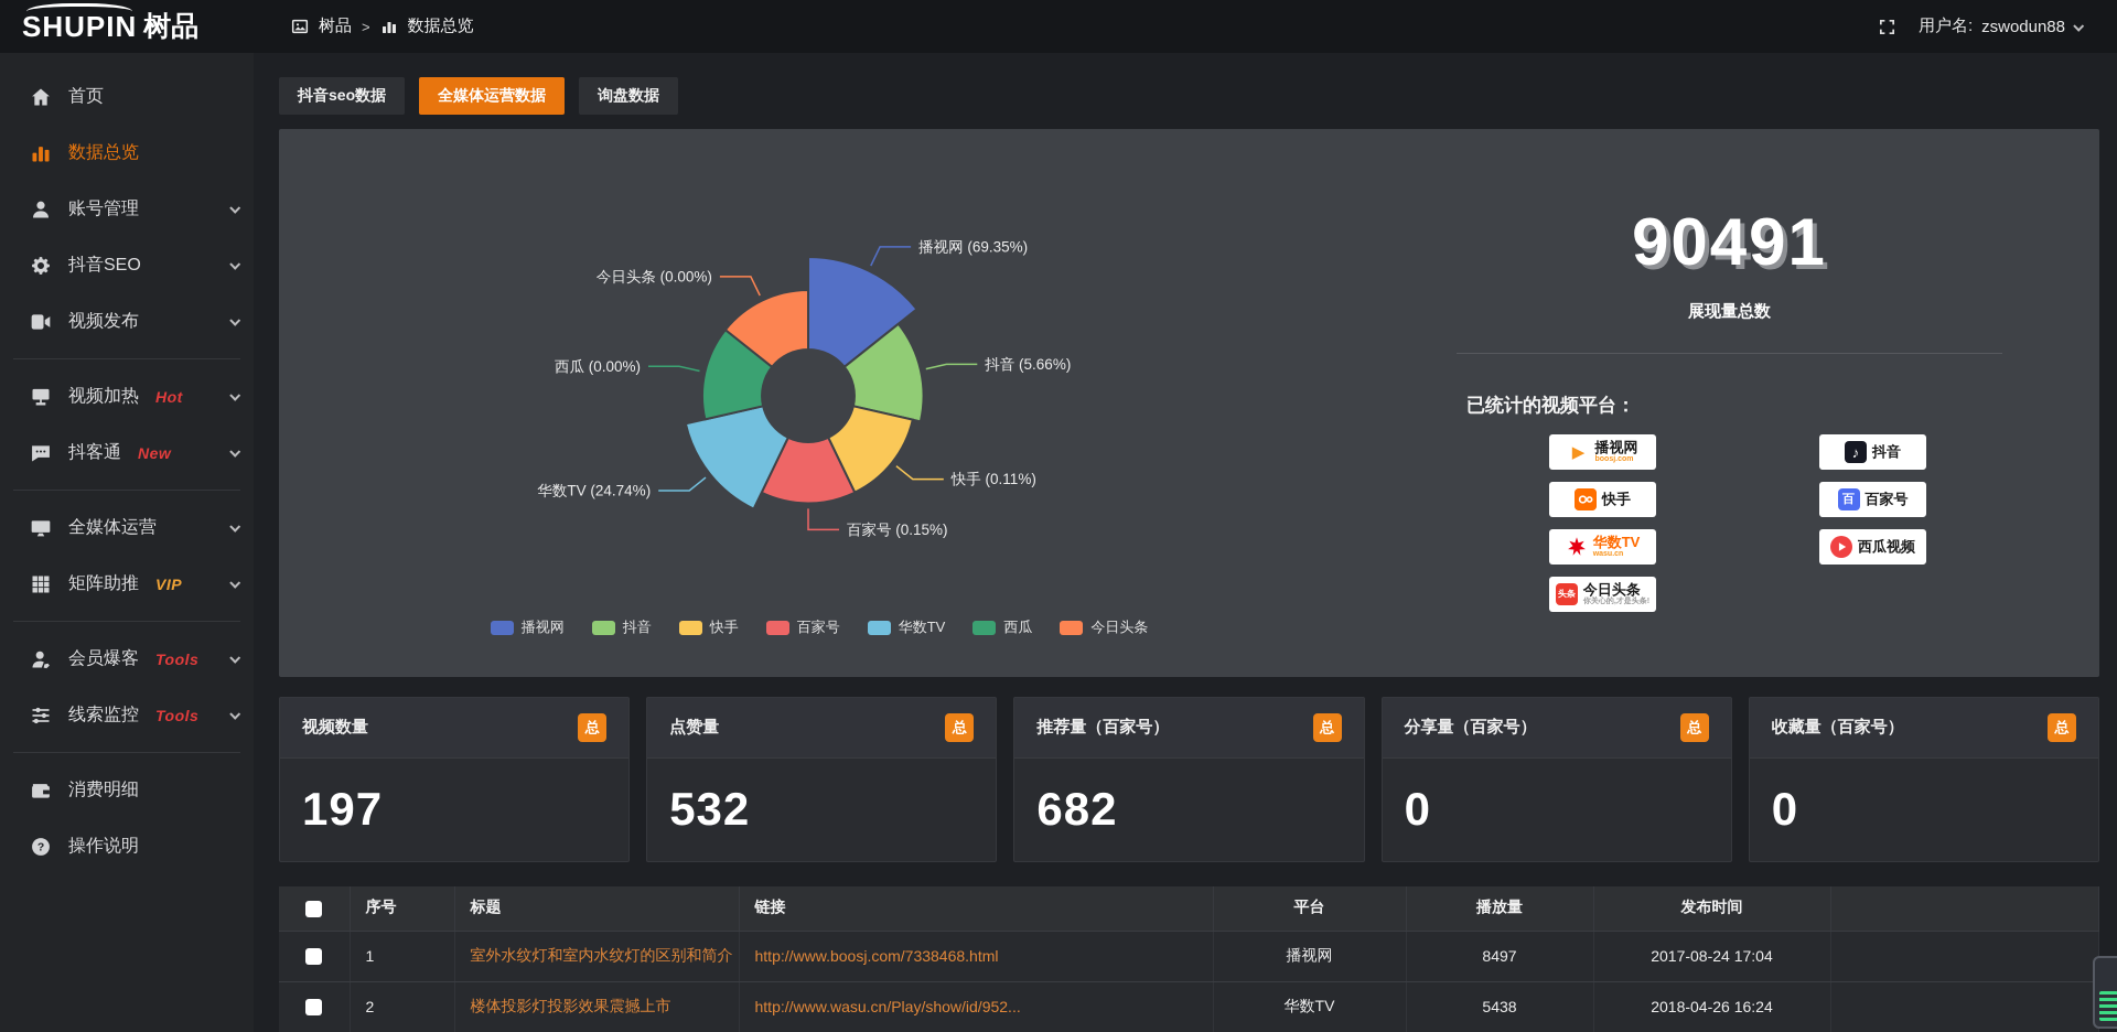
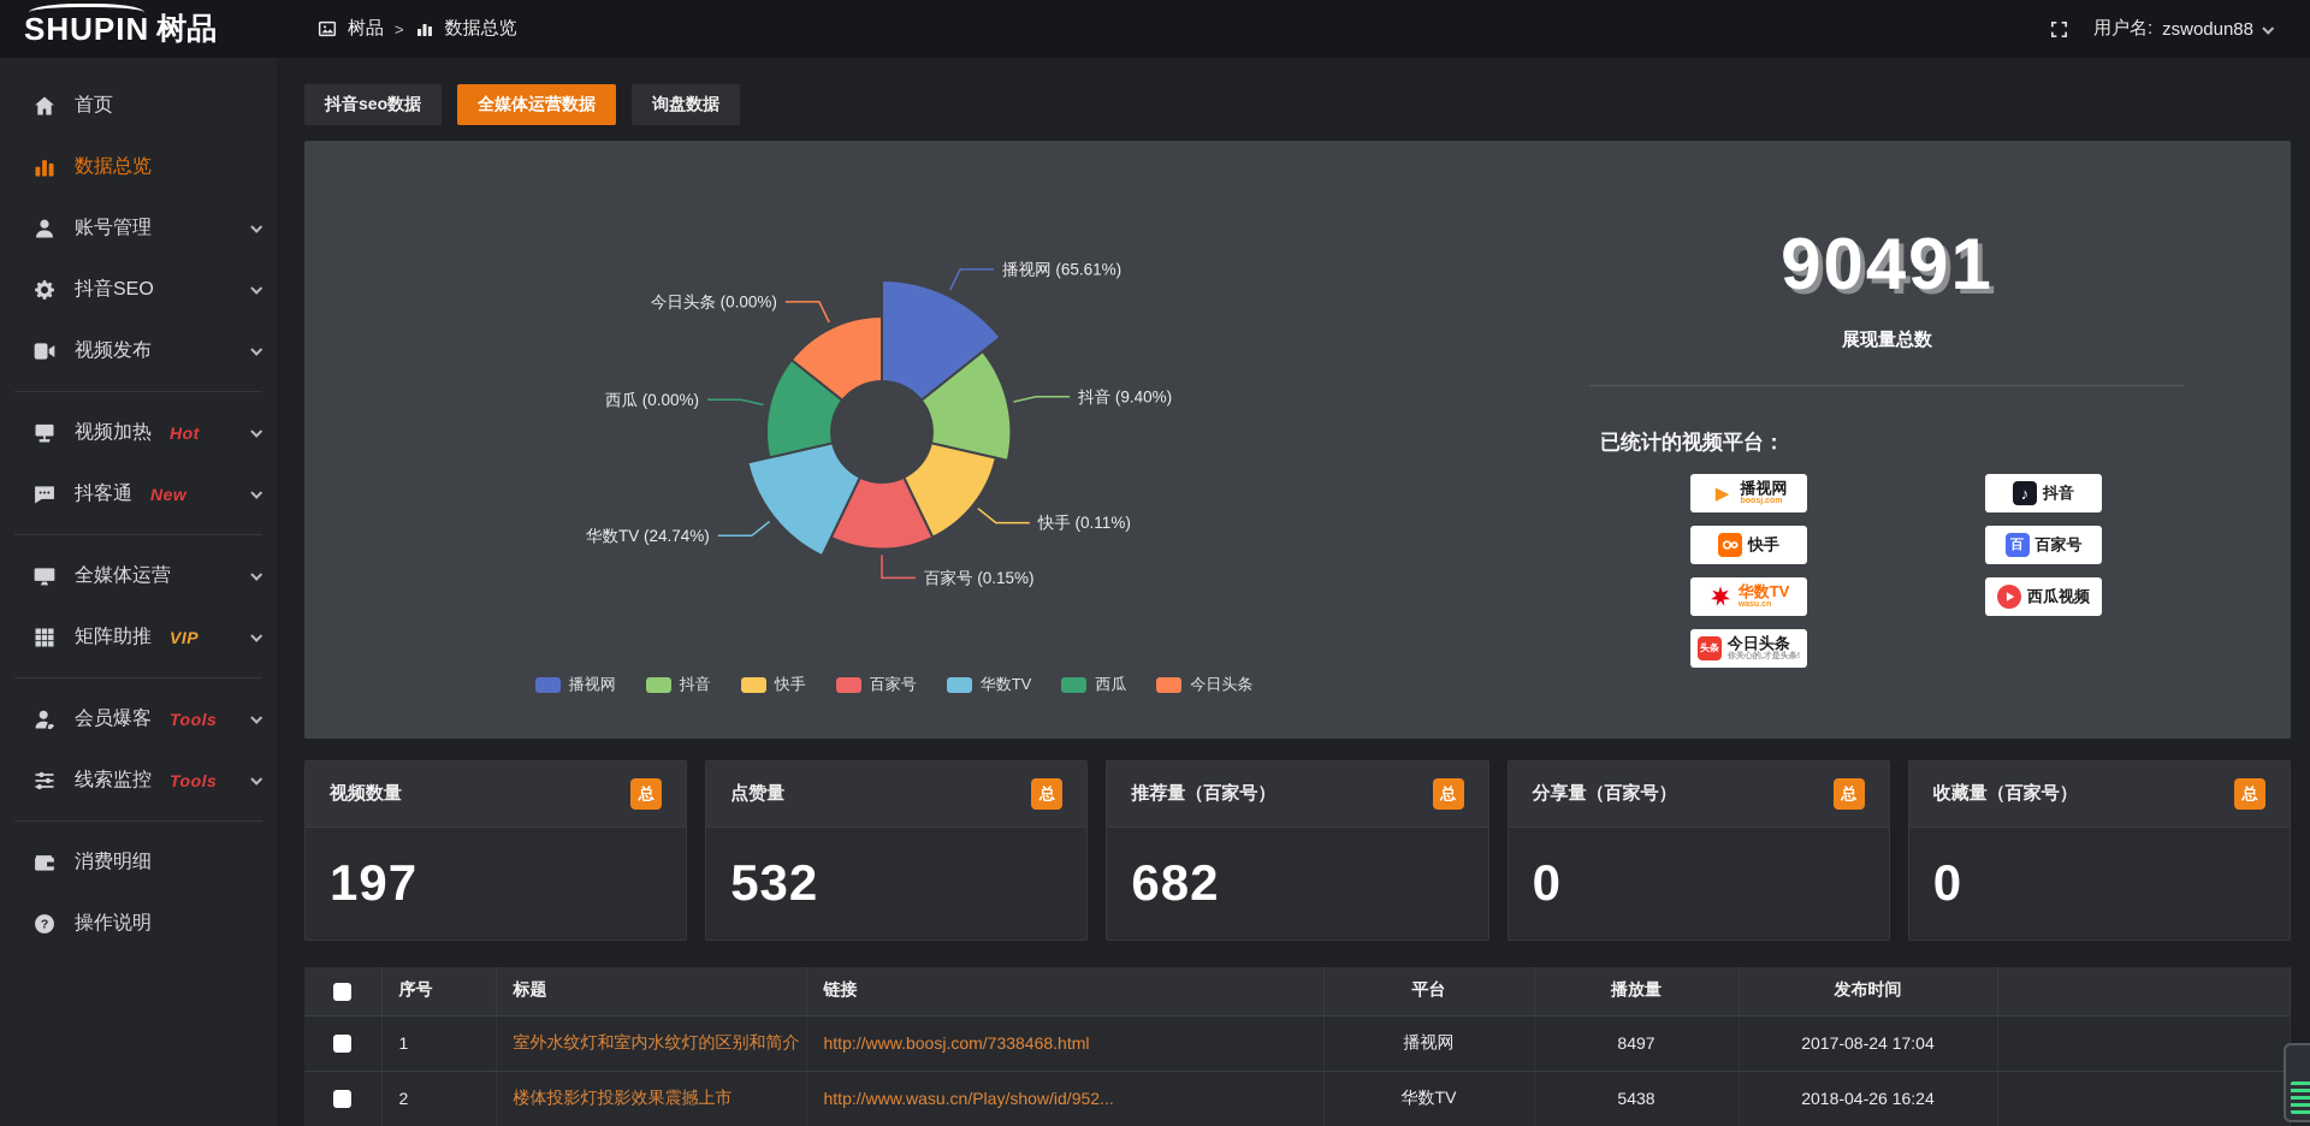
播视网: 69.35% -> 65.61%
抖音: 5.66% -> 9.40%
